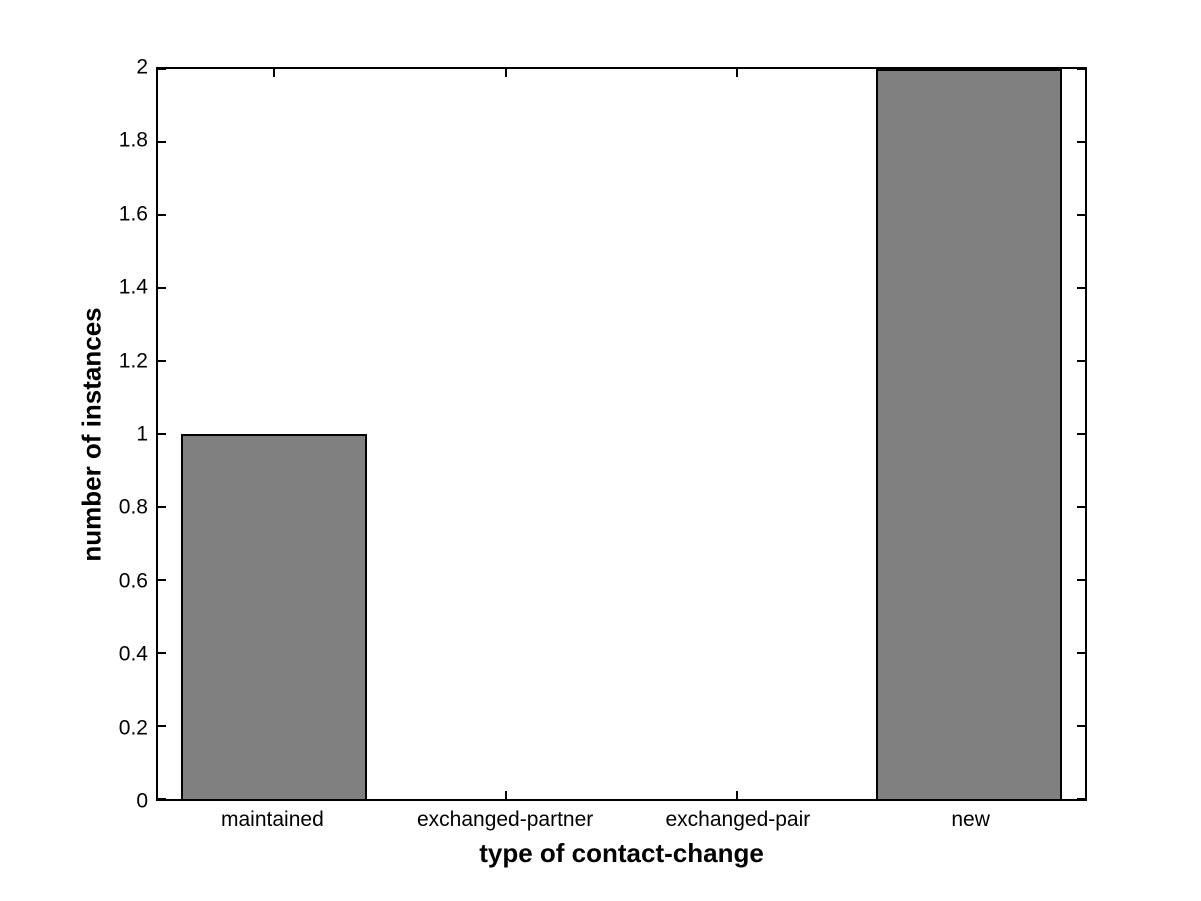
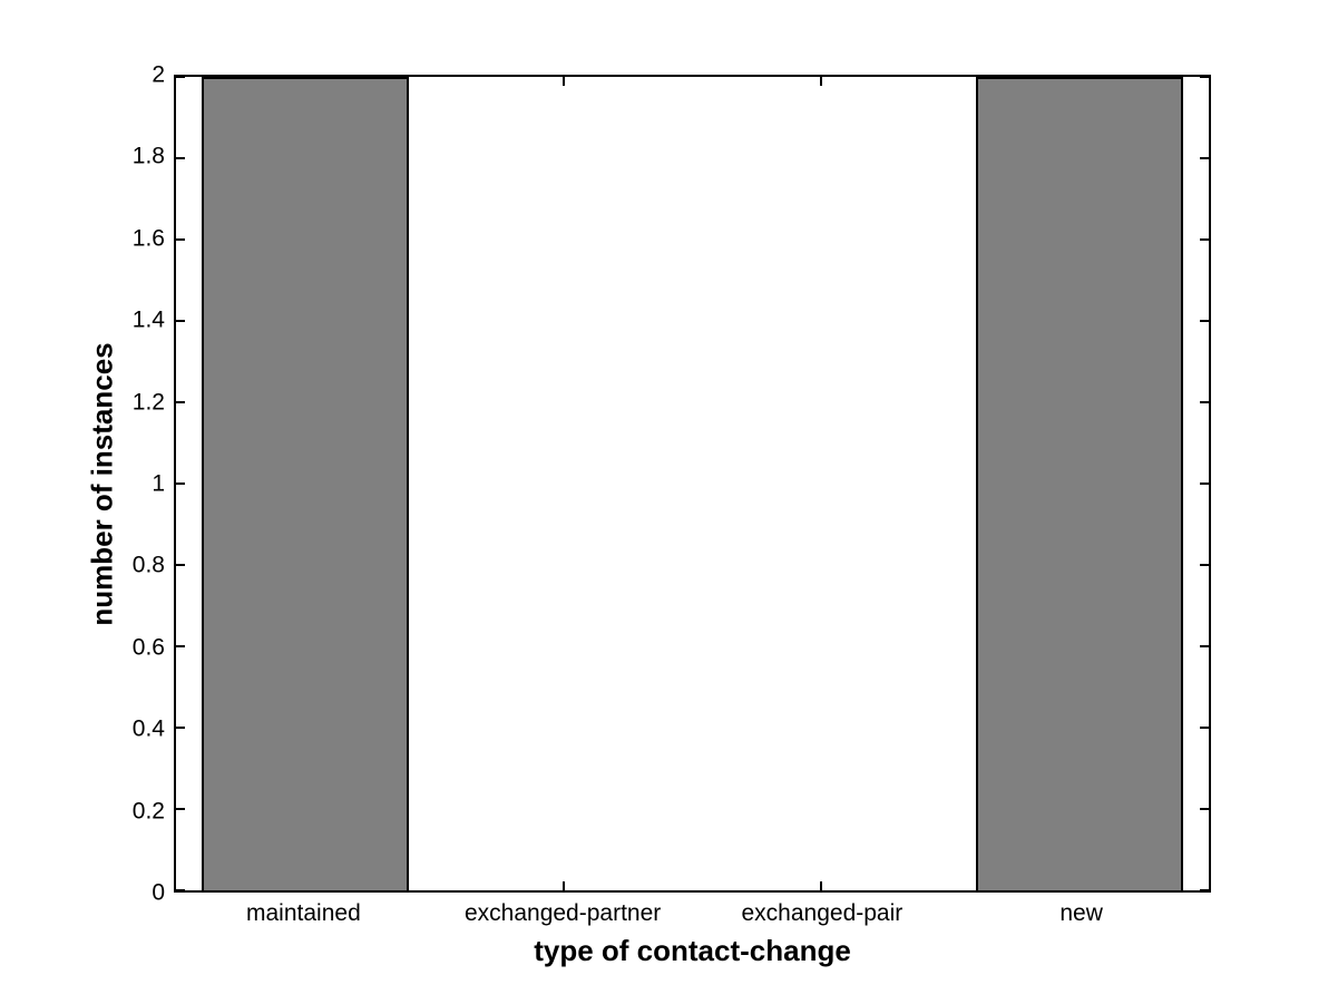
maintained: 1 -> 2
